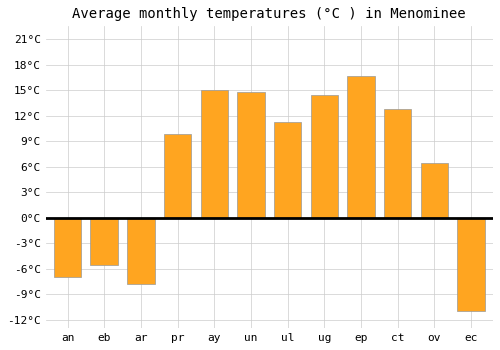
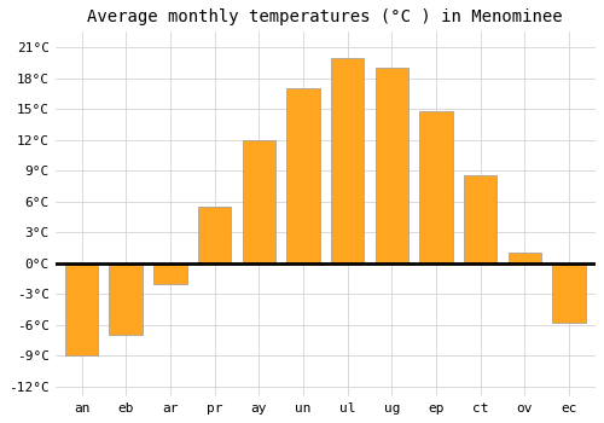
an: -7.0°C -> -9.0°C
eb: -5.6°C -> -7.0°C
ar: -7.8°C -> -2.0°C
pr: 9.8°C -> 5.5°C
ay: 15.0°C -> 12.0°C
un: 14.8°C -> 17.0°C
ul: 11.2°C -> 20.0°C
ug: 14.4°C -> 19.0°C
ep: 16.6°C -> 14.8°C
ct: 12.8°C -> 8.5°C
ov: 6.4°C -> 1.0°C
ec: -11.0°C -> -5.8°C
